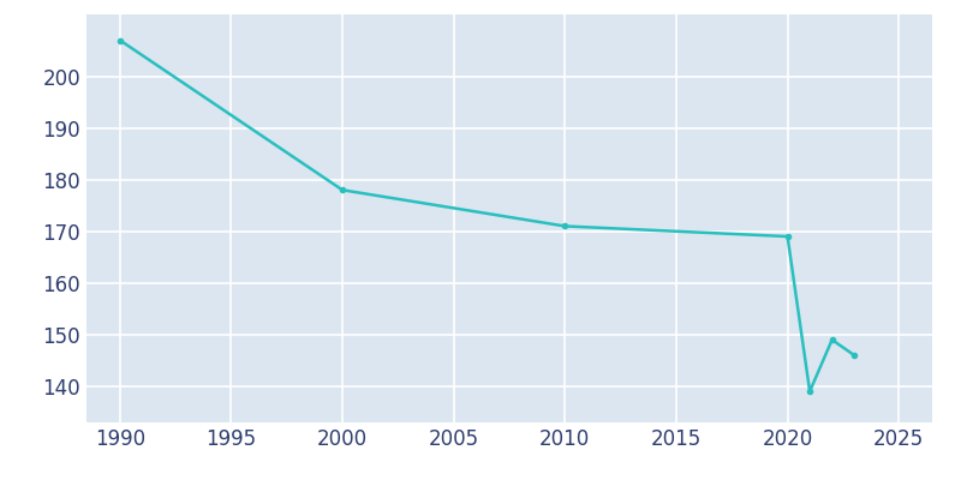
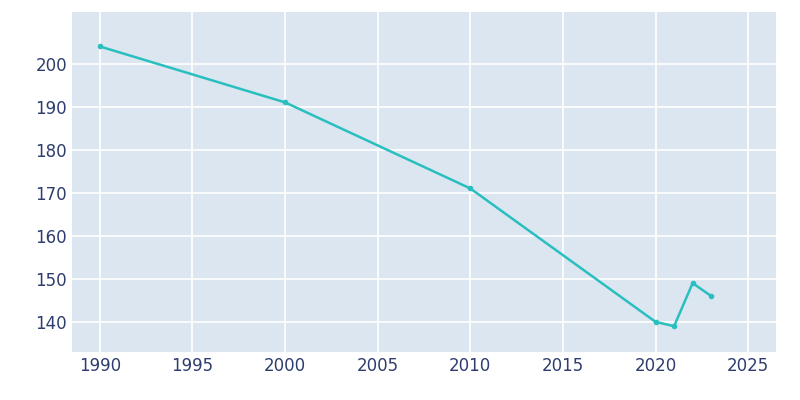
1990: 207 -> 204
2000: 178 -> 191
2020: 169 -> 140
